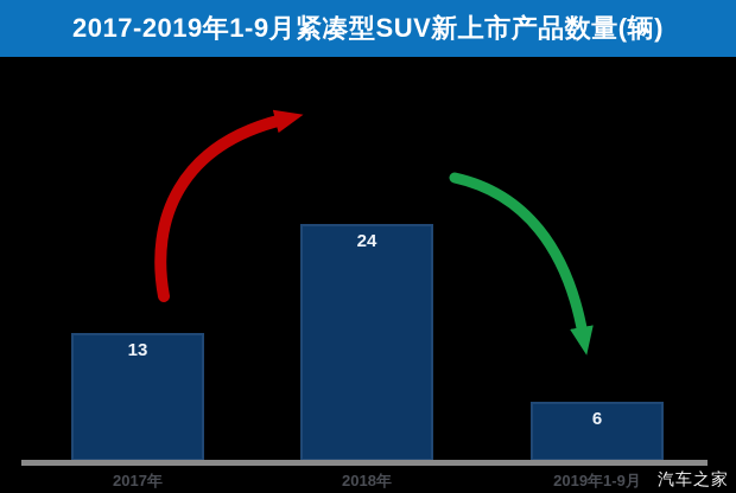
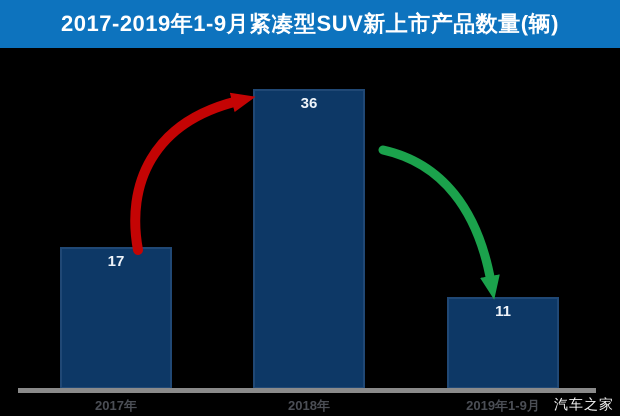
2017年: 13 -> 17
2018年: 24 -> 36
2019年1-9月: 6 -> 11
